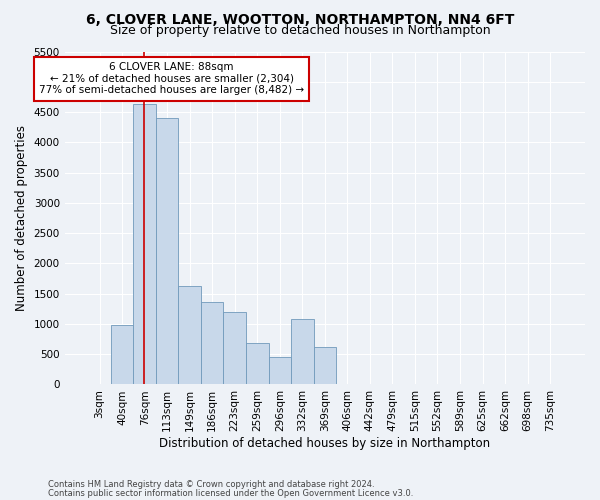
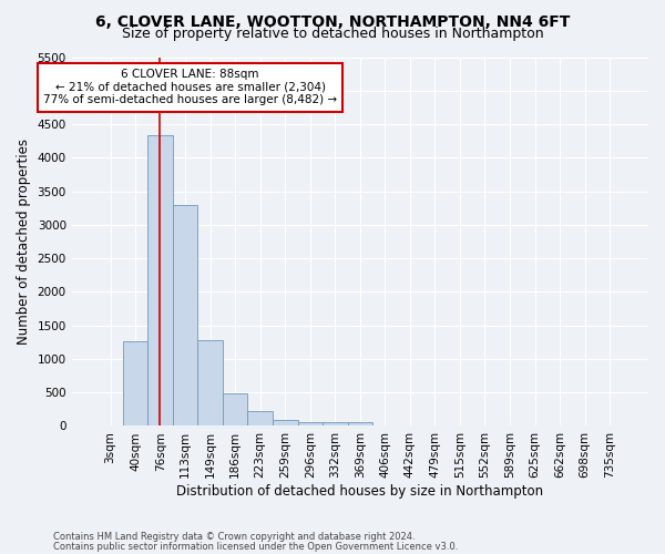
40sqm: 980 -> 1270
76sqm: 4640 -> 4340
113sqm: 4400 -> 3300
149sqm: 1620 -> 1280
186sqm: 1360 -> 490
223sqm: 1200 -> 220
259sqm: 680 -> 90
296sqm: 460 -> 60
332sqm: 1080 -> 60
369sqm: 620 -> 50
